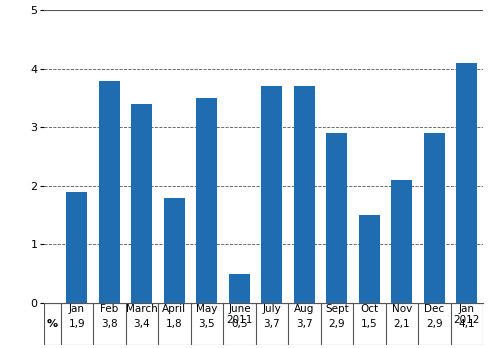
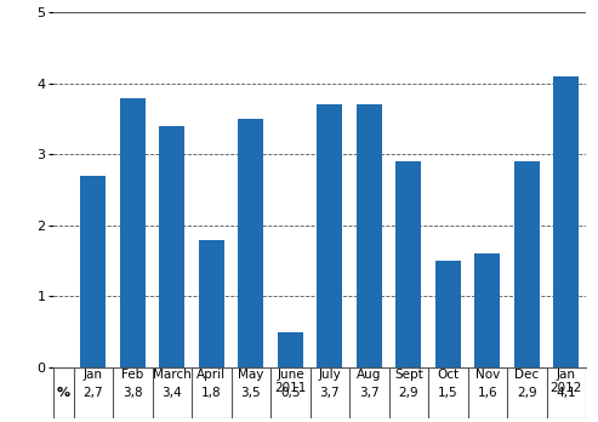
Jan: 1,9 -> 2,7
Nov: 2,1 -> 1,6
